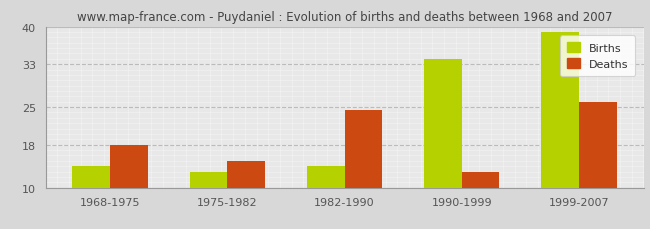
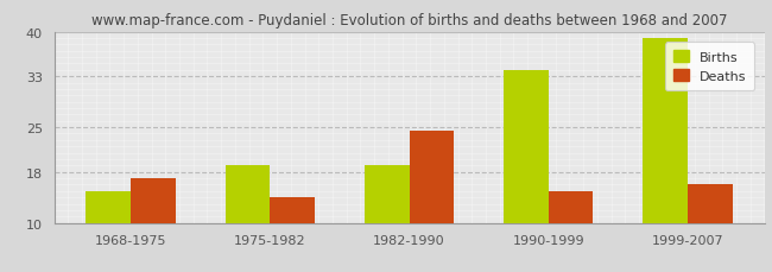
Births/1968-1975: 14 -> 15
Deaths/1968-1975: 18.0 -> 17.0
Births/1975-1982: 13 -> 19
Deaths/1975-1982: 15.0 -> 14.0
Births/1982-1990: 14 -> 19
Deaths/1990-1999: 13.0 -> 15.0
Deaths/1999-2007: 26.0 -> 16.0
